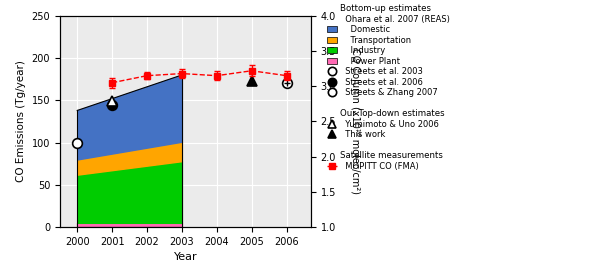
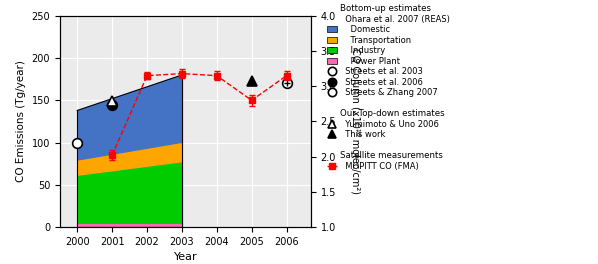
2001: 3.05 -> 2.02
2005: 3.22 -> 2.80
